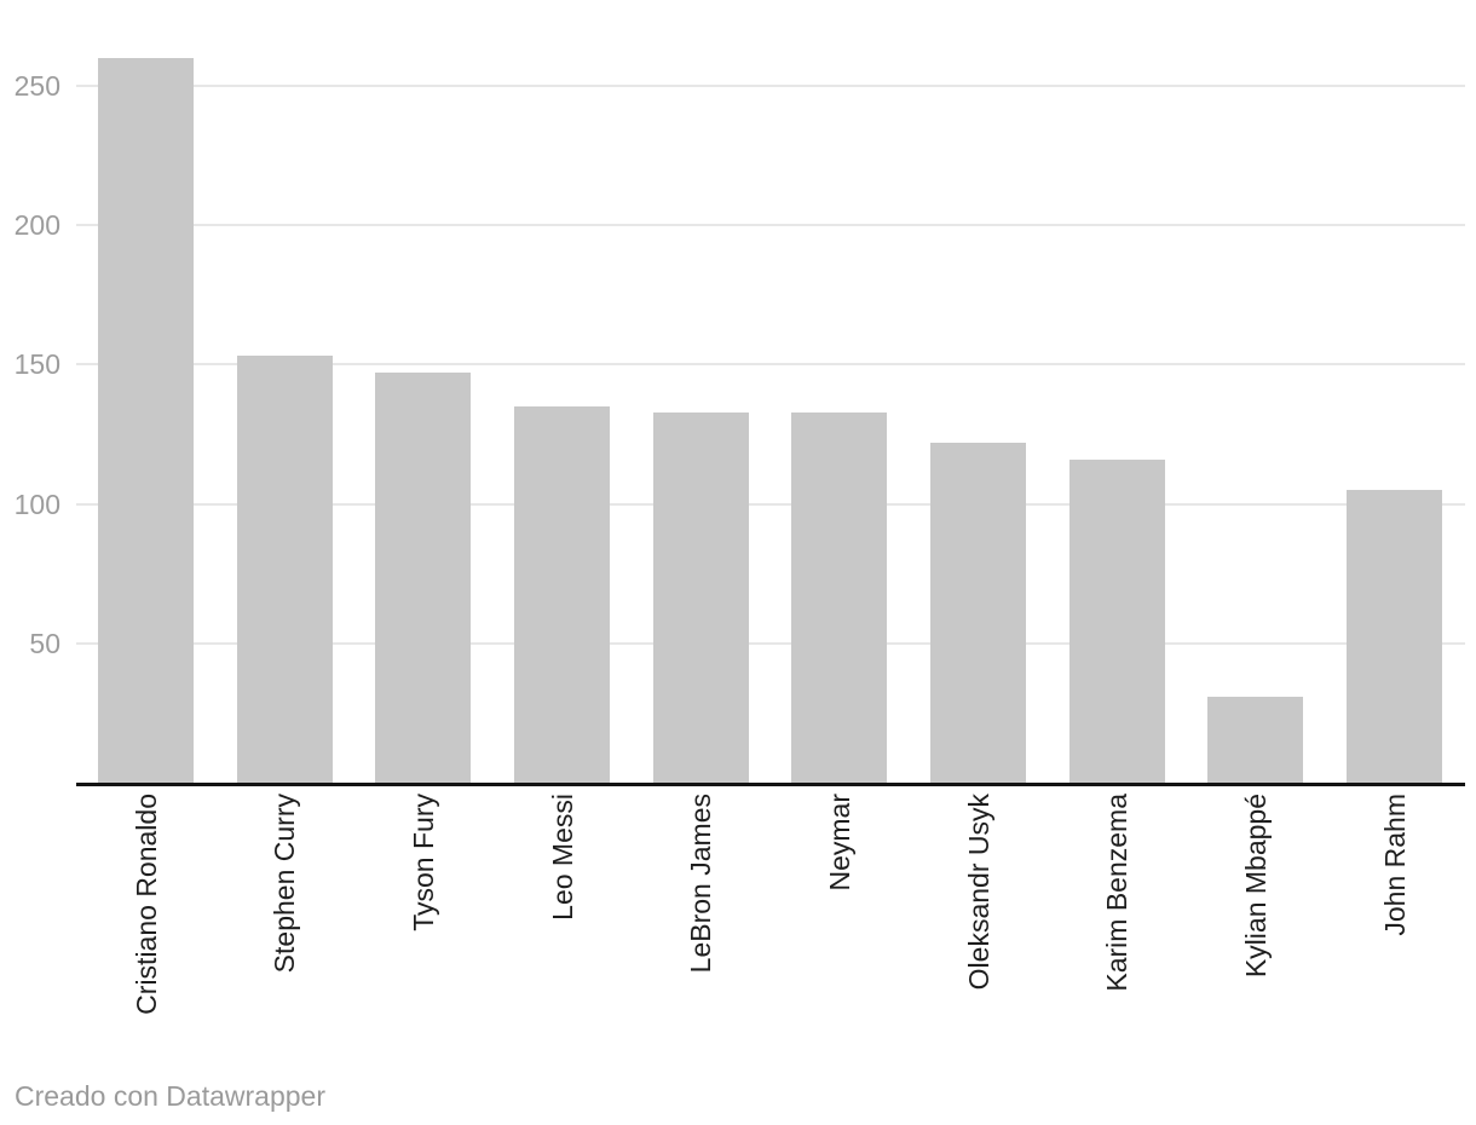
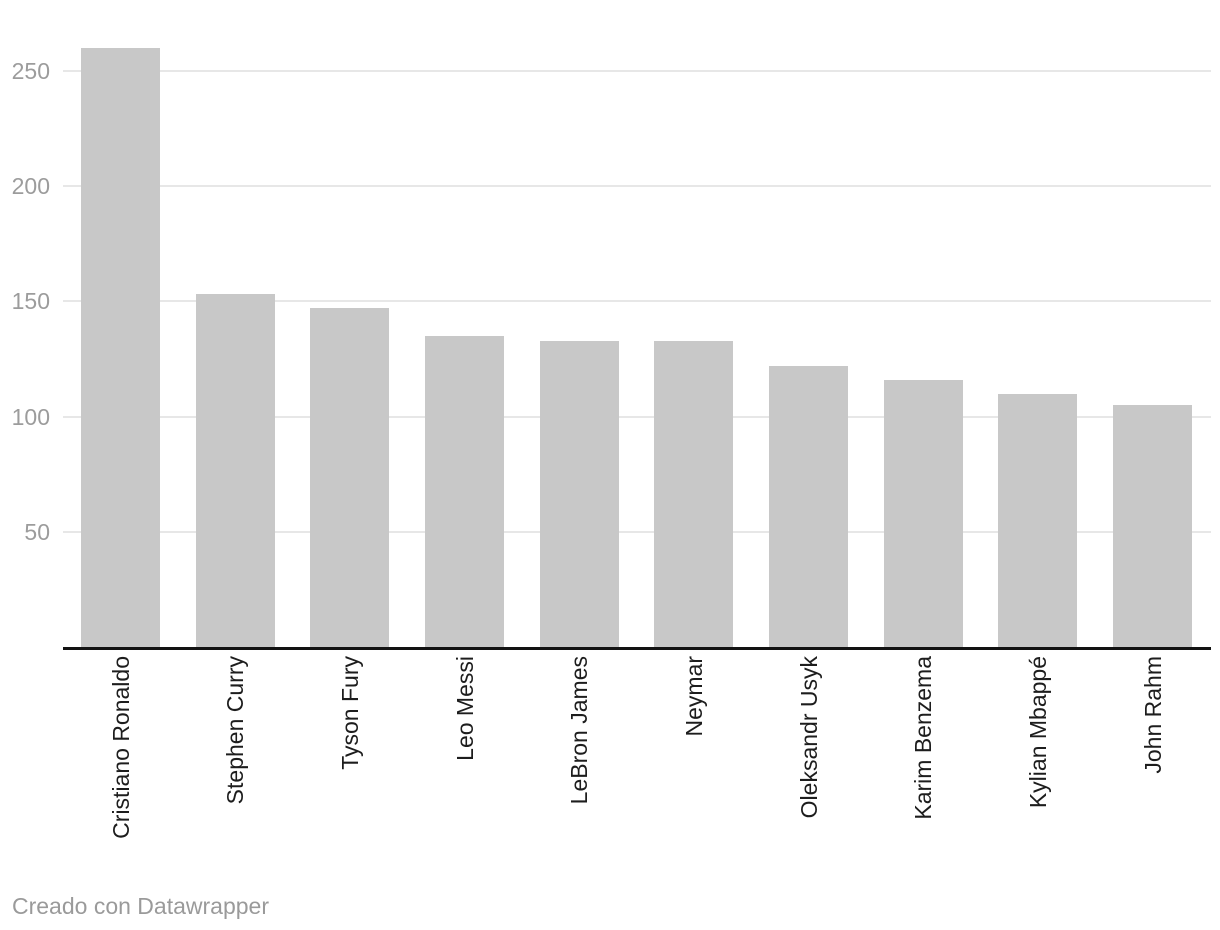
Kylian Mbappé: 31 -> 110
